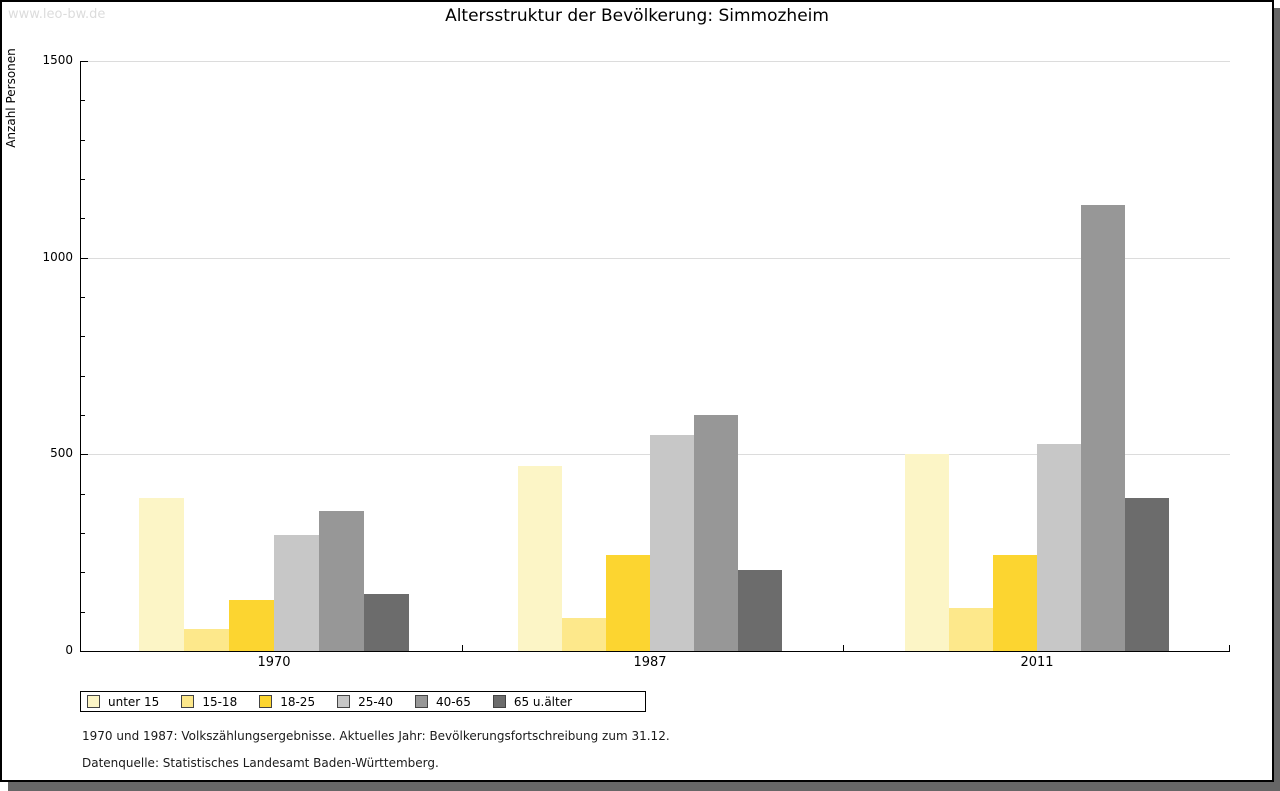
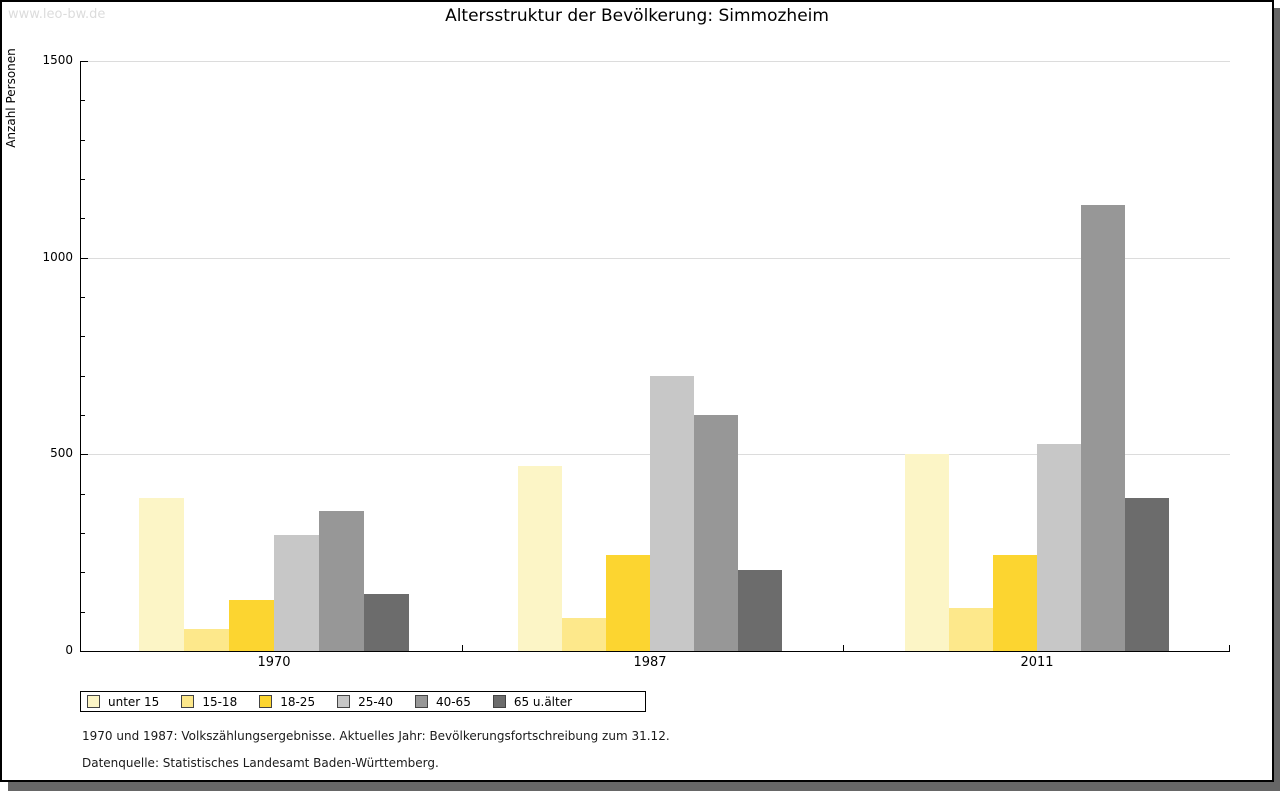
25-40/1987: 550 -> 700
